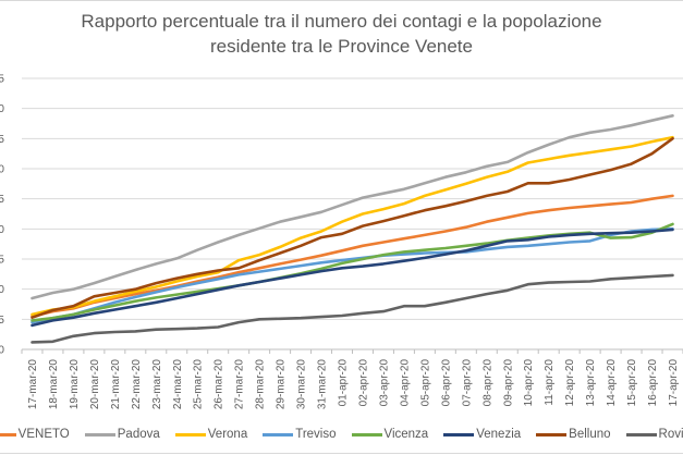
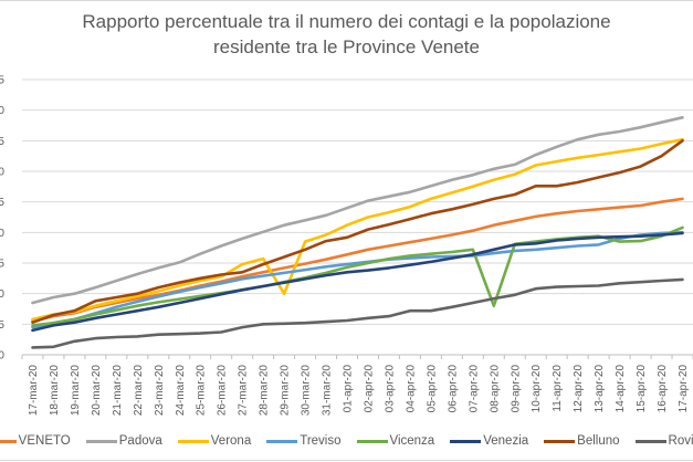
Verona/29-mar-20: 0,17 -> 0,10
Vicenza/08-apr-20: 0,18 -> 0,08
